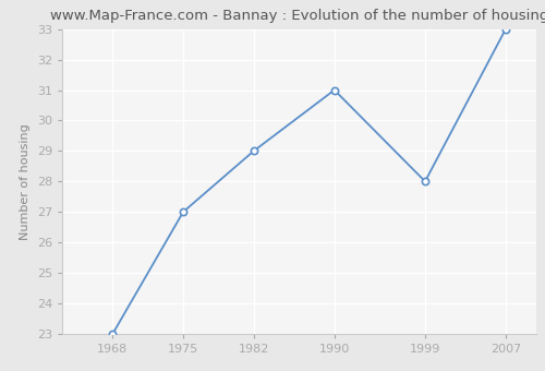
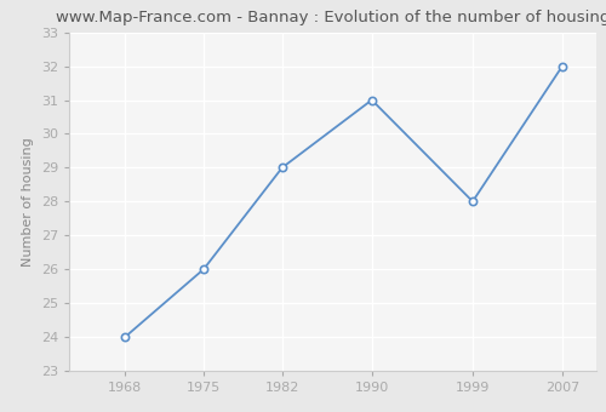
1968: 23 -> 24
1975: 27 -> 26
2007: 33 -> 32
